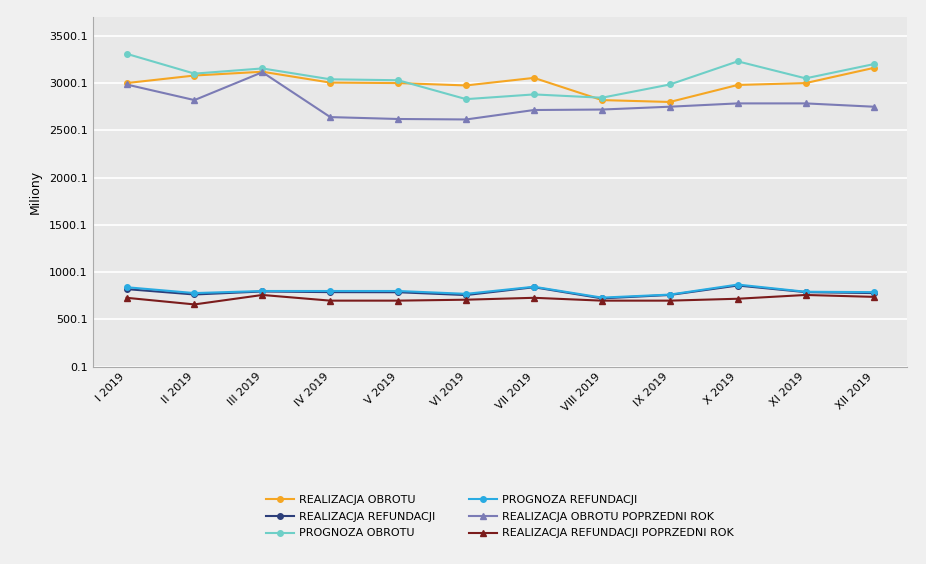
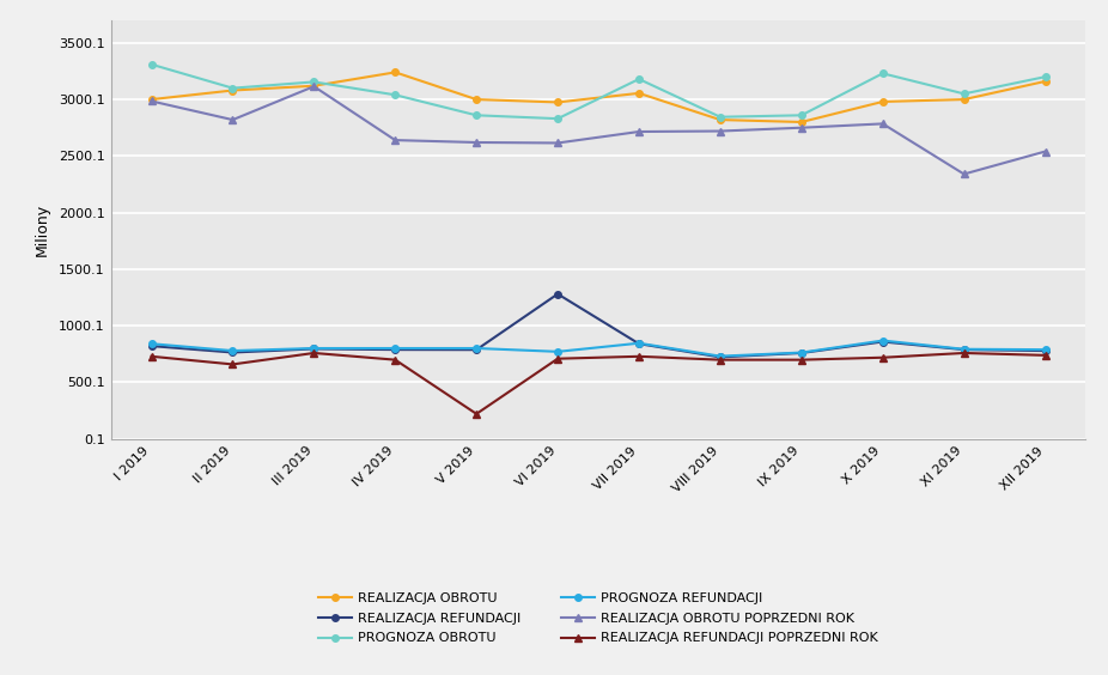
REALIZACJA OBROTU/IV 2019: 3000 -> 3240
PROGNOZA OBROTU/V 2019: 3030 -> 2860
REALIZACJA REFUNDACJI POPRZEDNI ROK/V 2019: 700 -> 220
REALIZACJA REFUNDACJI/VI 2019: 760 -> 1280
PROGNOZA OBROTU/VII 2019: 2880 -> 3180
PROGNOZA OBROTU/IX 2019: 2980 -> 2860
REALIZACJA OBROTU POPRZEDNI ROK/XI 2019: 2780 -> 2340
REALIZACJA OBROTU POPRZEDNI ROK/XII 2019: 2750 -> 2540
